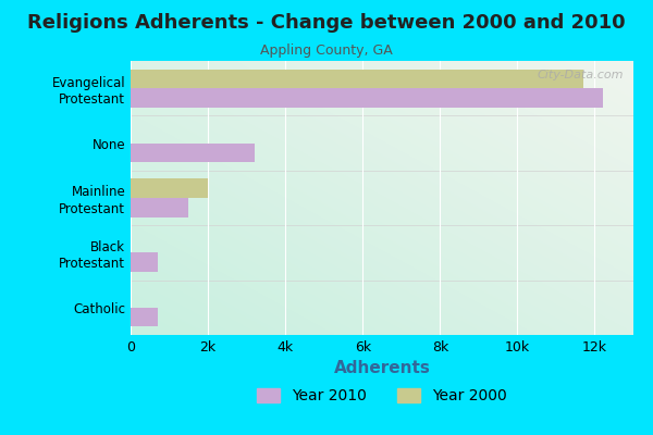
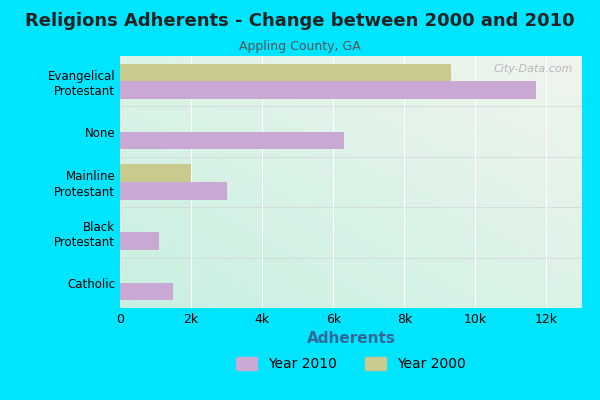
Year 2000/Evangelical Protestant: 11.7k -> 9.3k
Year 2010/Evangelical Protestant: 12.2k -> 11.7k
Year 2010/None: 3.2k -> 6.3k
Year 2010/Mainline Protestant: 1.5k -> 3.0k
Year 2010/Black Protestant: 0.7k -> 1.1k
Year 2010/Catholic: 0.7k -> 1.5k
